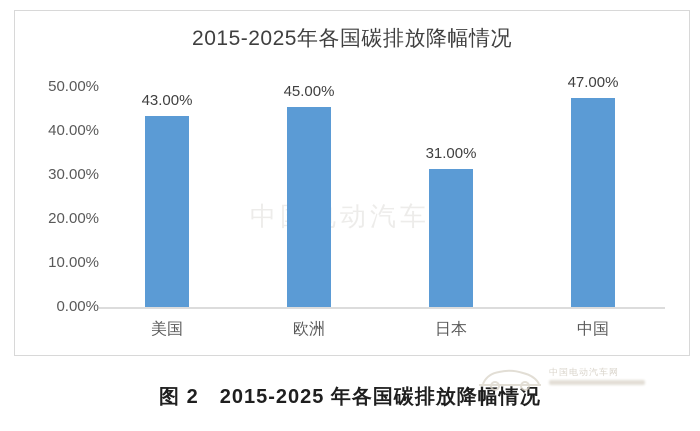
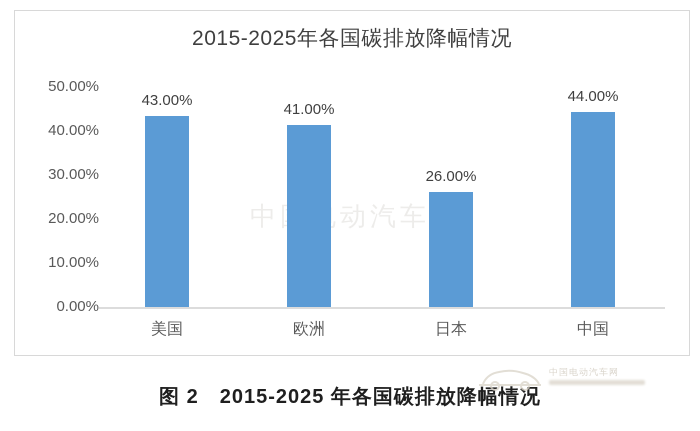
欧洲: 45.00% -> 41.00%
日本: 31.00% -> 26.00%
中国: 47.00% -> 44.00%
